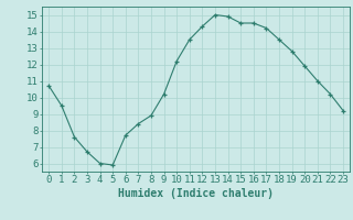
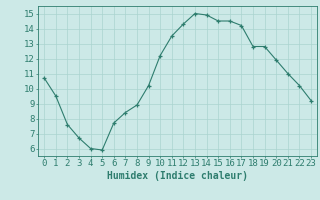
18: 13.5 -> 12.8
